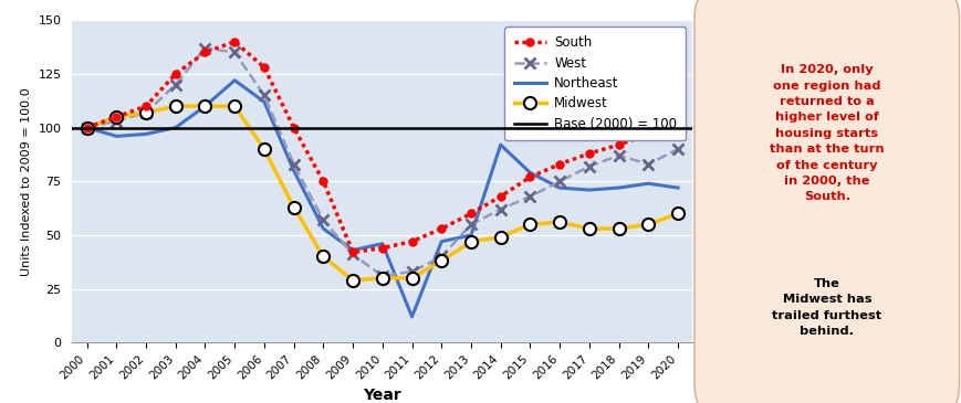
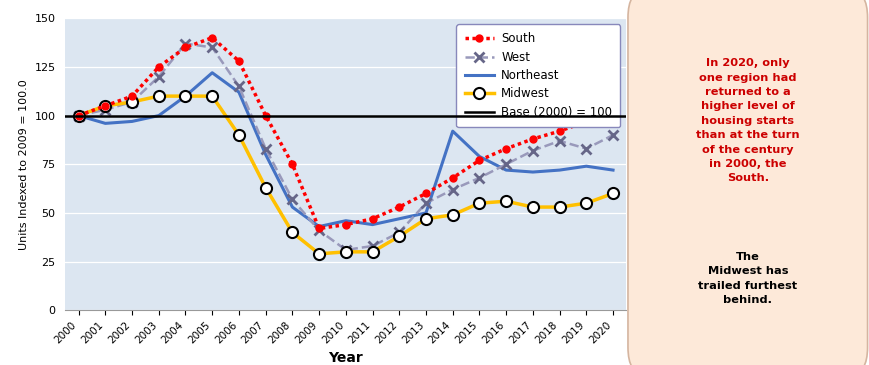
Northeast/2011: 12 -> 44
